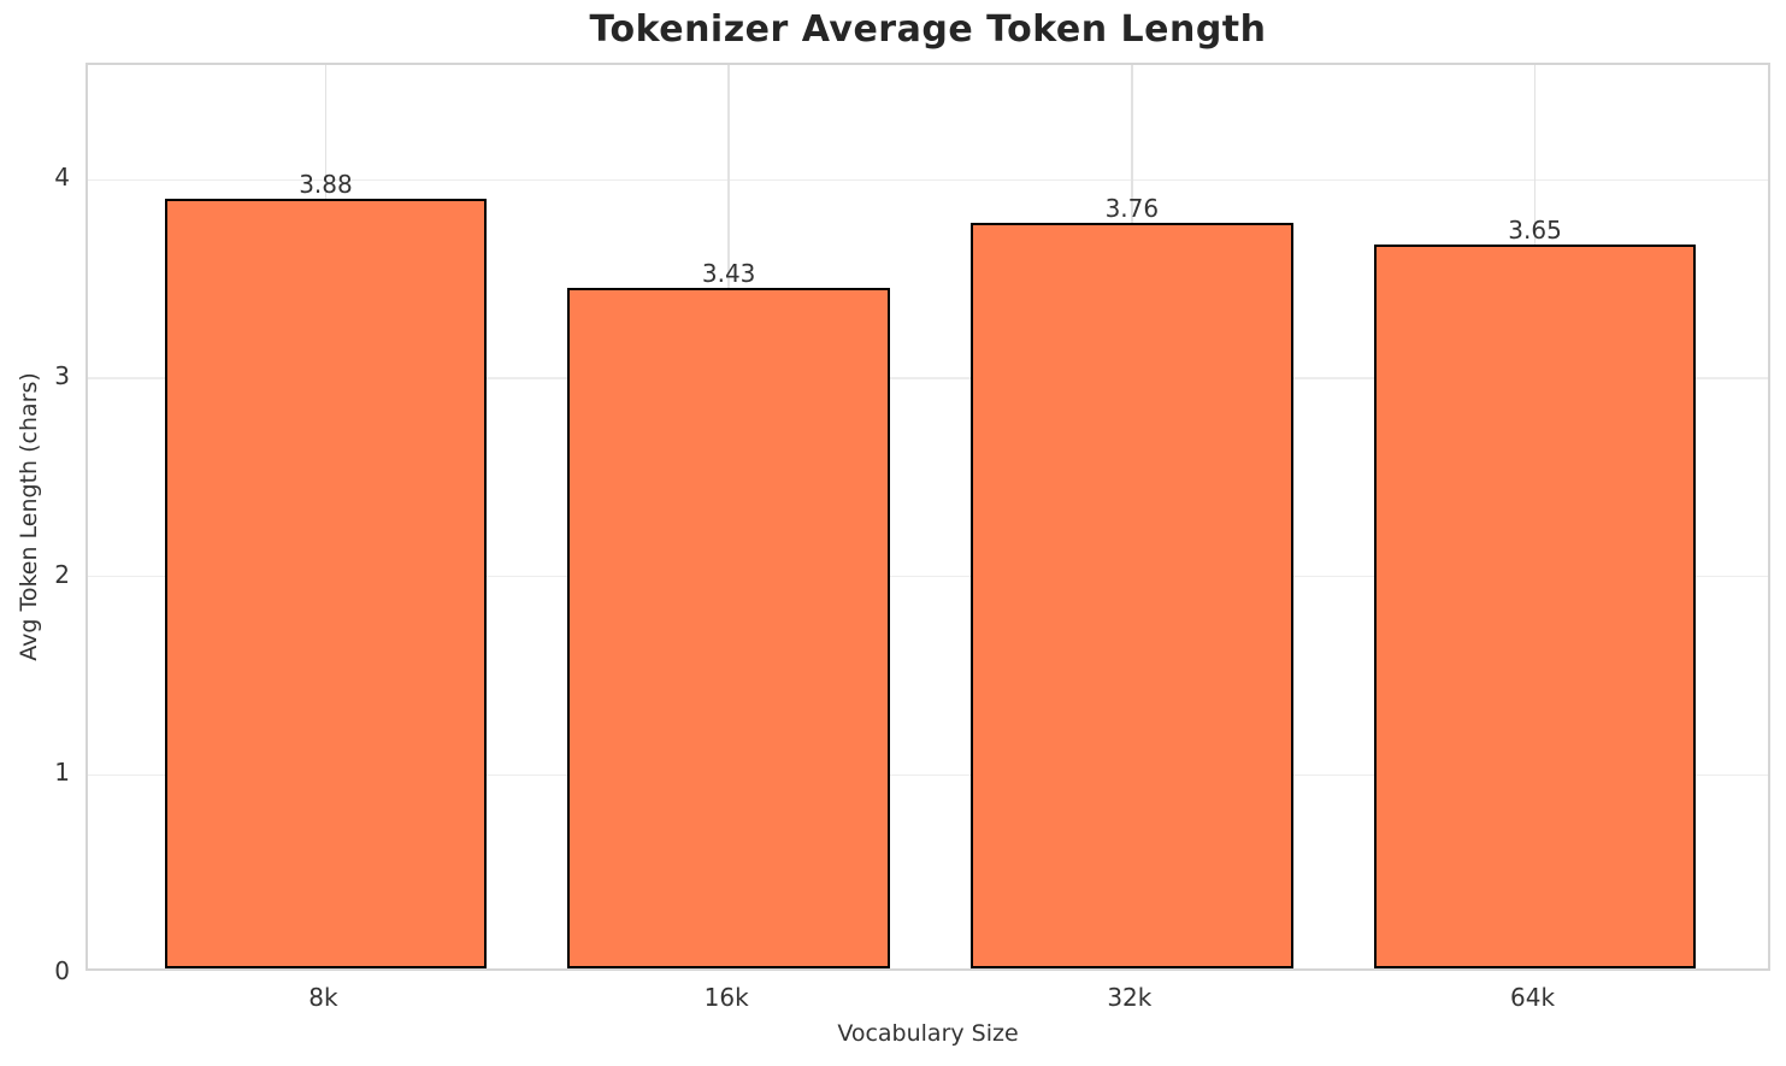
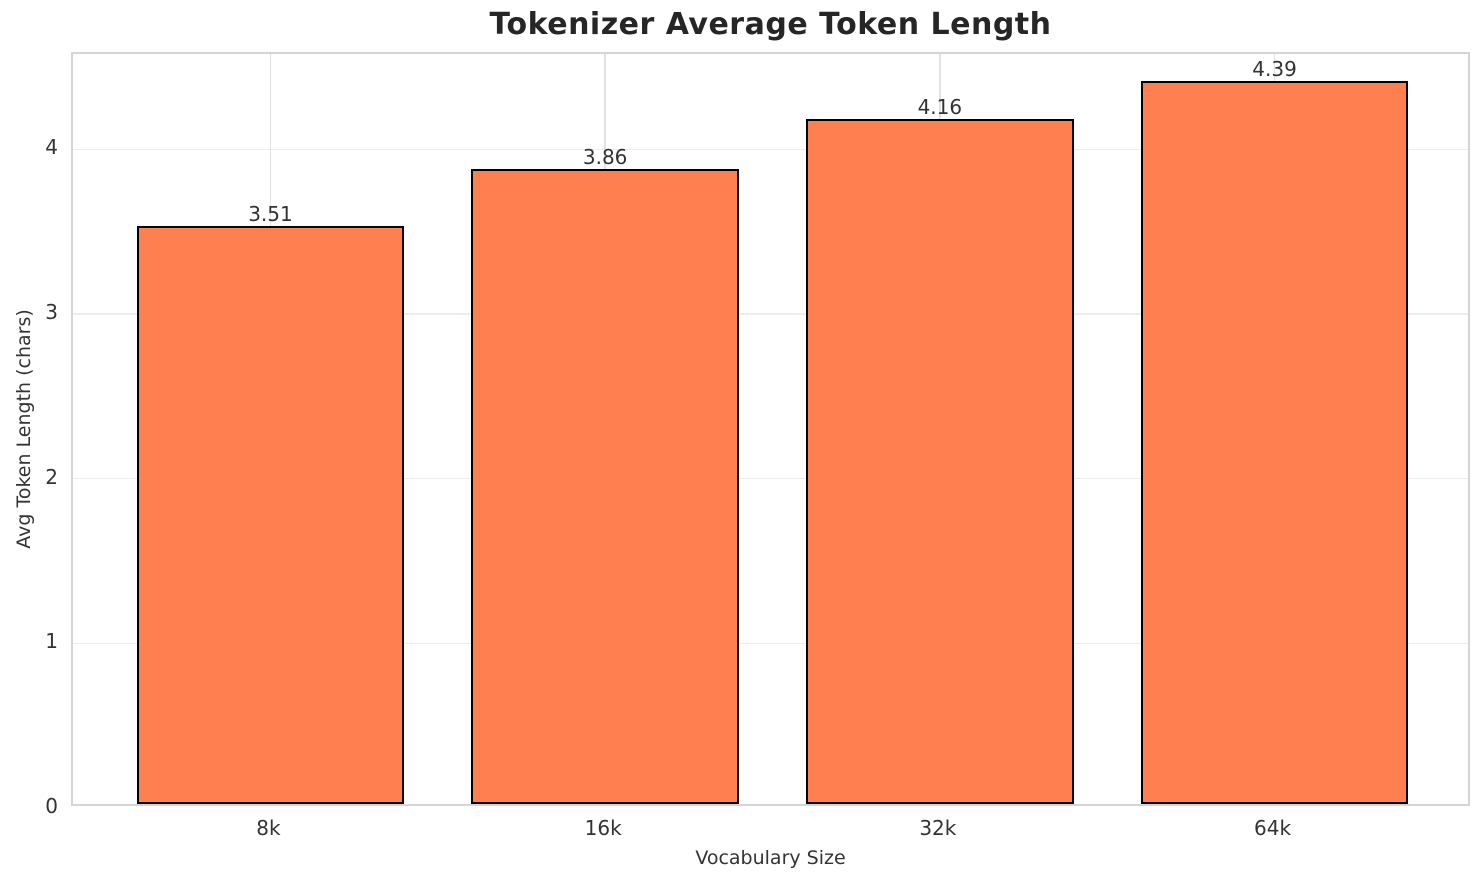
8k: 3.88 -> 3.51
16k: 3.43 -> 3.86
32k: 3.76 -> 4.16
64k: 3.65 -> 4.39
